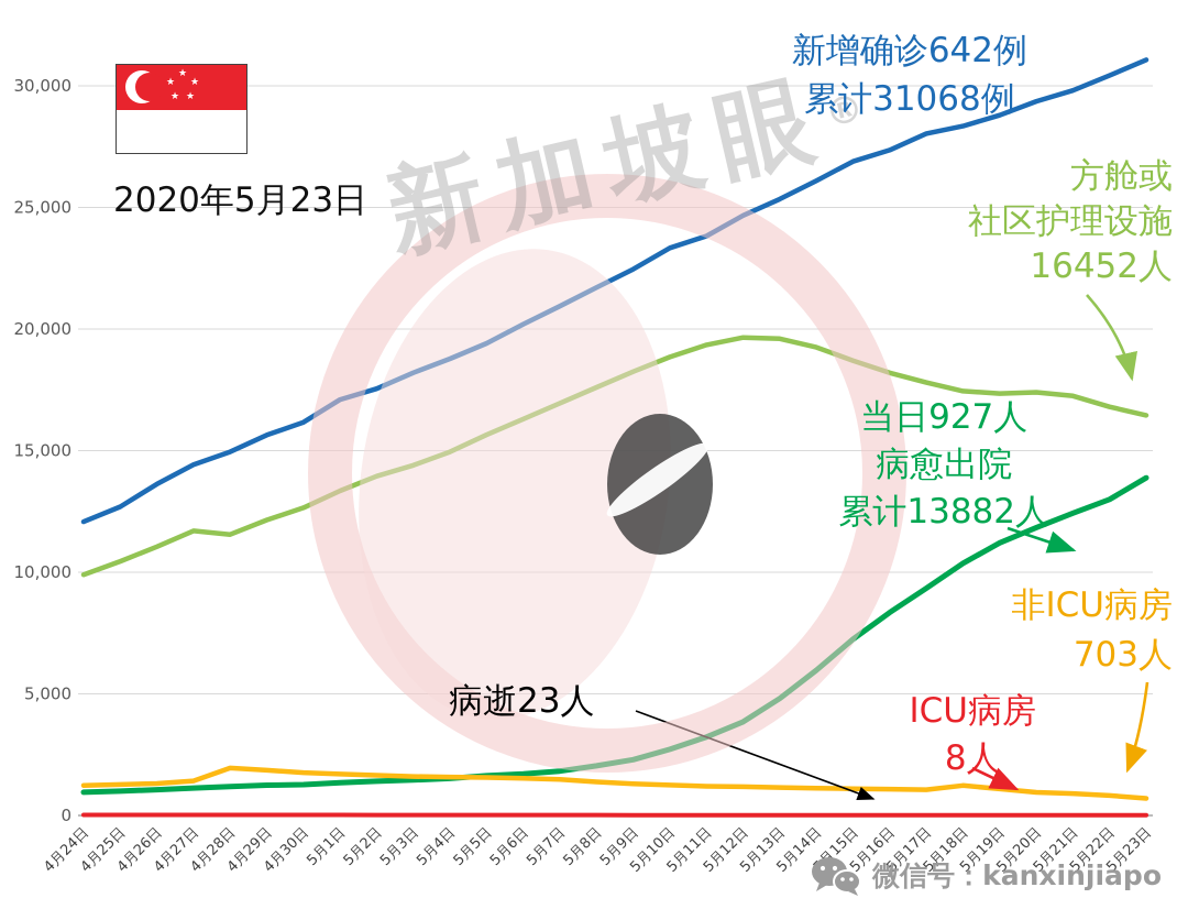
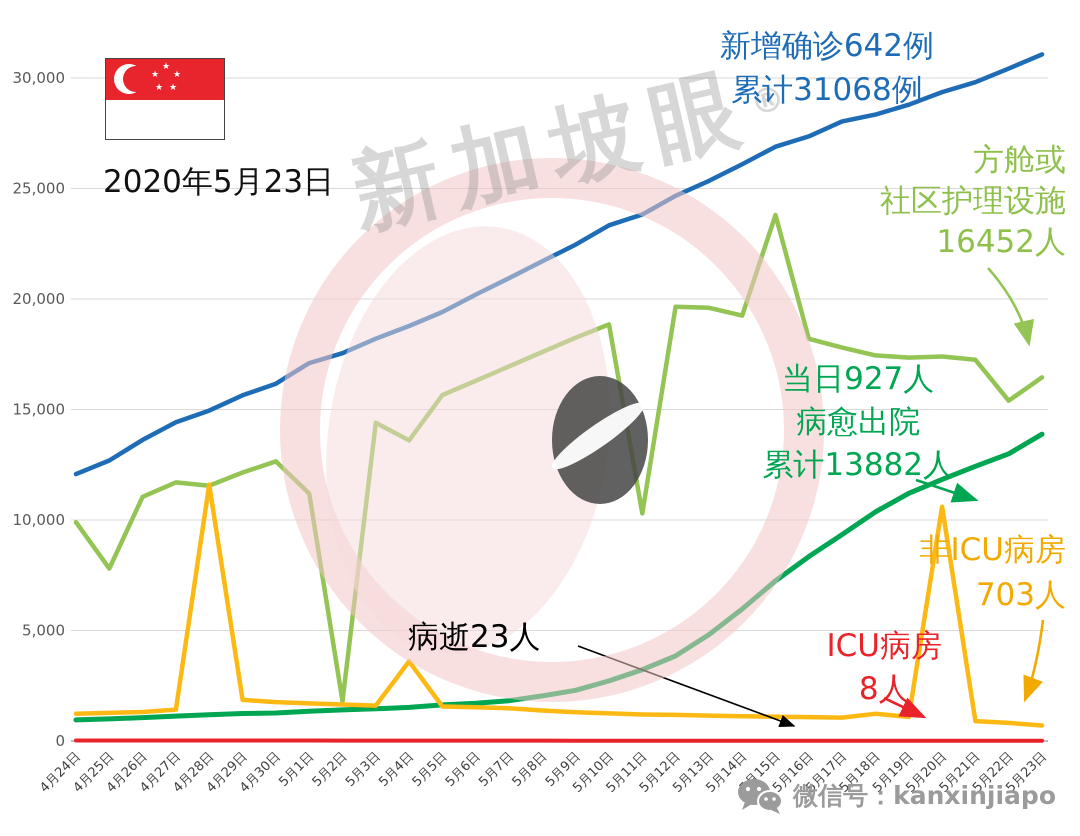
方舱或社区护理设施/4月25日: 10400 -> 7800
非ICU病房/4月28日: 2000 -> 11600
方舱或社区护理设施/5月1日: 13400 -> 11200
方舱或社区护理设施/5月2日: 14000 -> 1800
方舱或社区护理设施/5月4日: 15000 -> 13600
非ICU病房/5月4日: 1600 -> 3600
方舱或社区护理设施/5月11日: 19400 -> 10300
方舱或社区护理设施/5月15日: 18700 -> 23800
非ICU病房/5月20日: 1000 -> 10600
方舱或社区护理设施/5月22日: 16800 -> 15400
